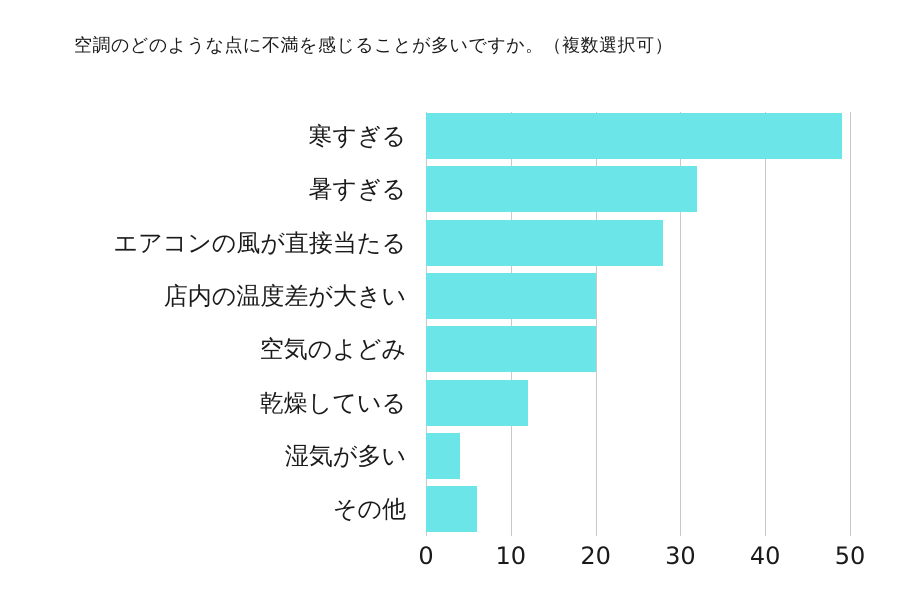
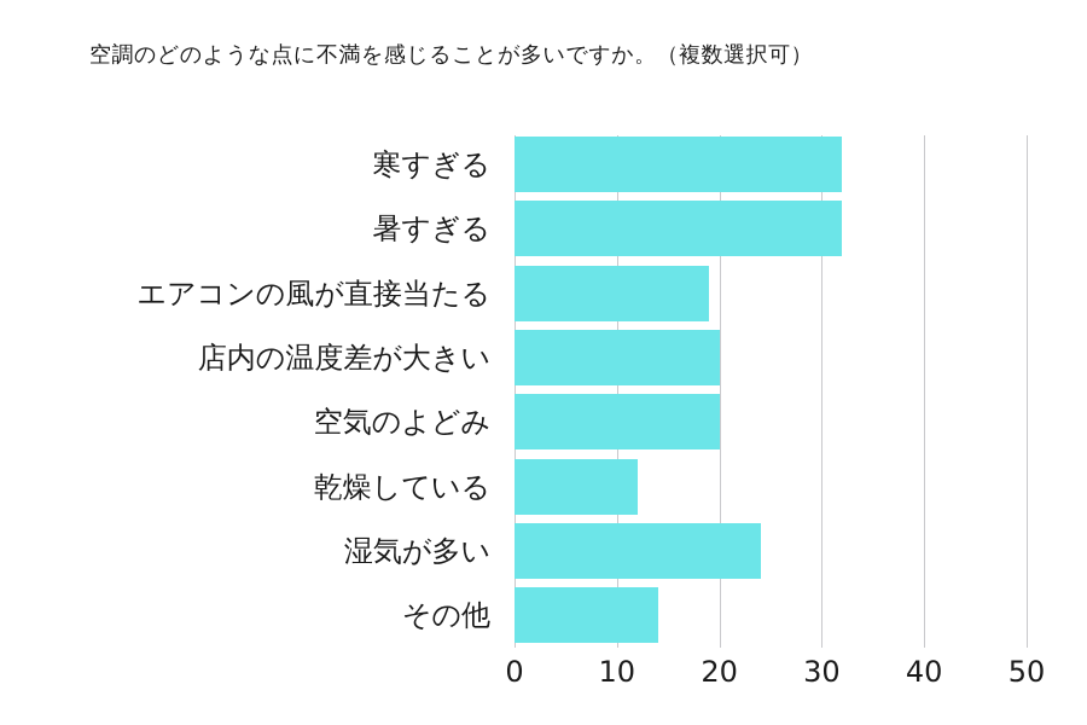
寒すぎる: 49 -> 32
エアコンの風が直接当たる: 28 -> 19
湿気が多い: 4 -> 24
その他: 6 -> 14
